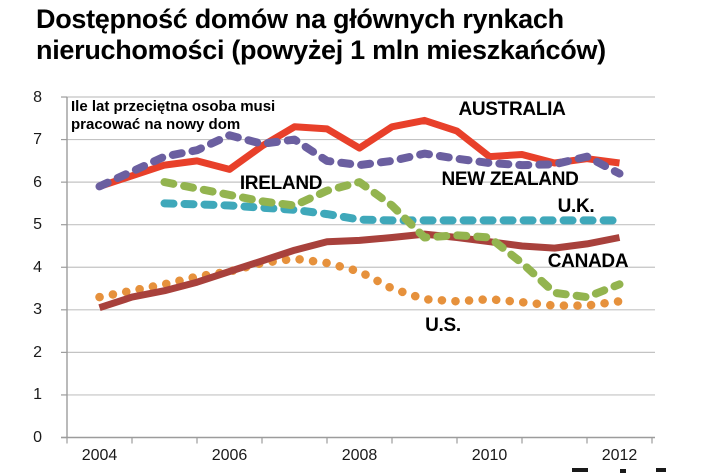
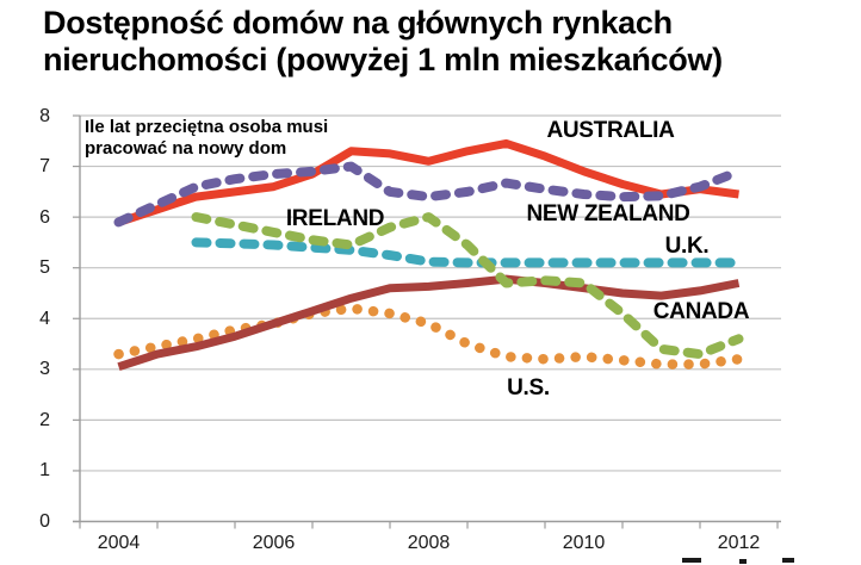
AUSTRALIA/2006: 6.3 -> 6.6
NEW ZEALAND/2006: 7.1 -> 6.8
AUSTRALIA/2008: 6.8 -> 7.1
AUSTRALIA/2010: 6.6 -> 6.9
NEW ZEALAND/2012: 6.2 -> 6.9
